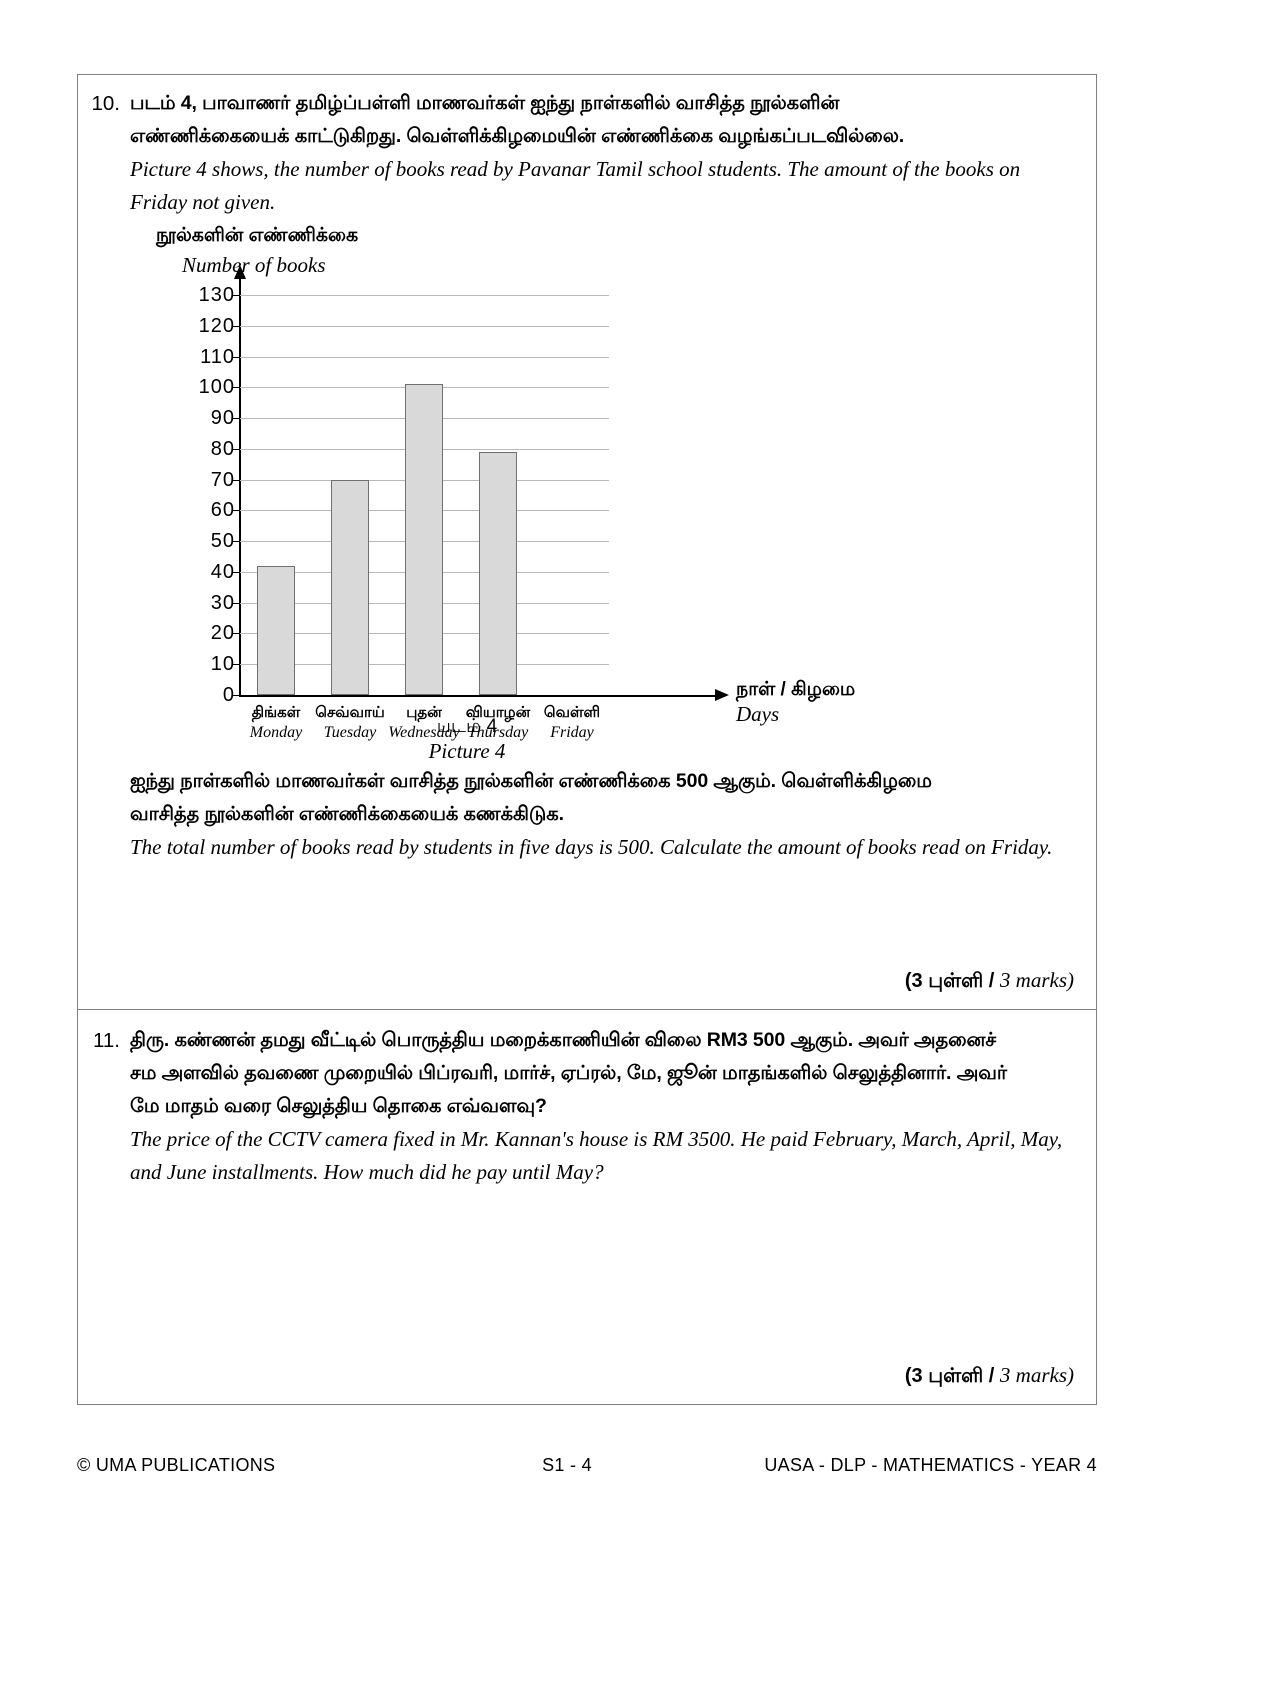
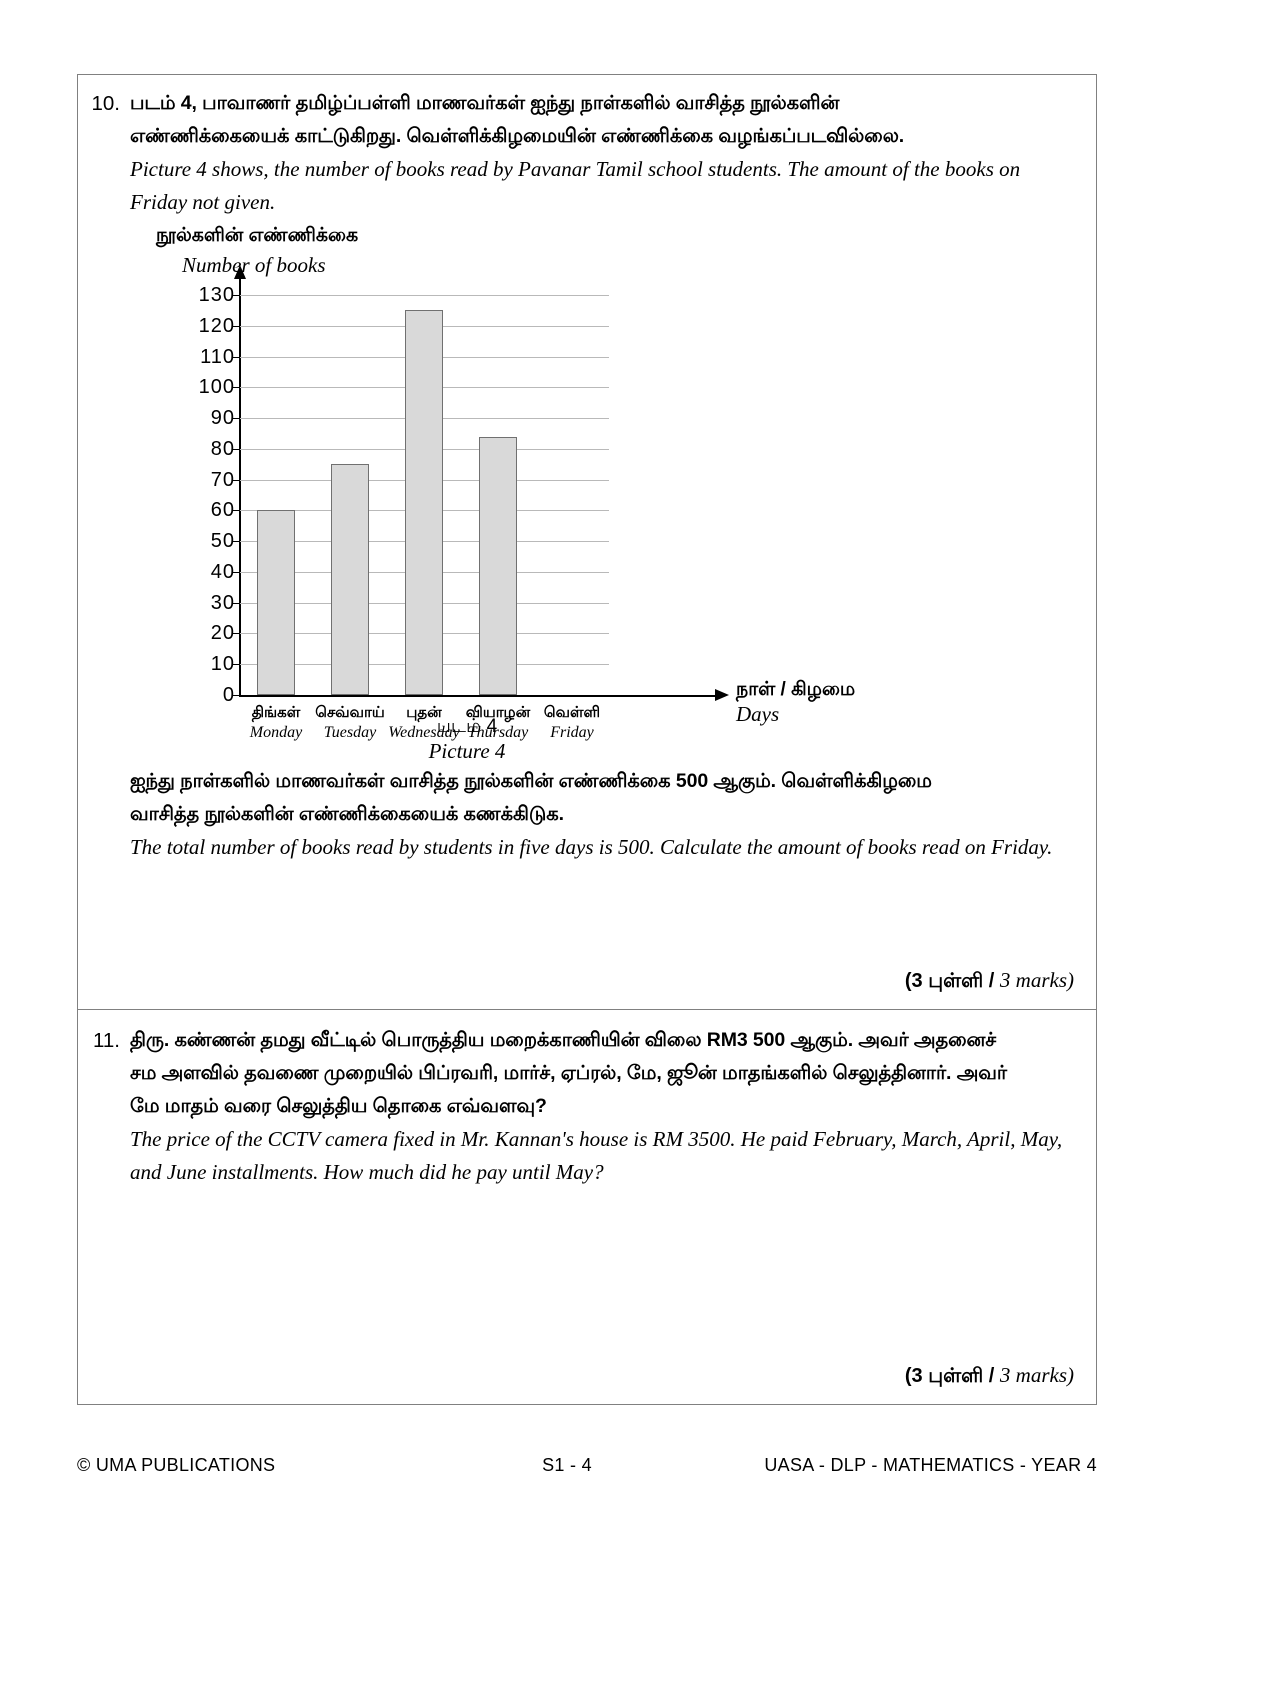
Monday: 42 -> 60
Tuesday: 70 -> 75
Wednesday: 101 -> 125
Thursday: 79 -> 84
